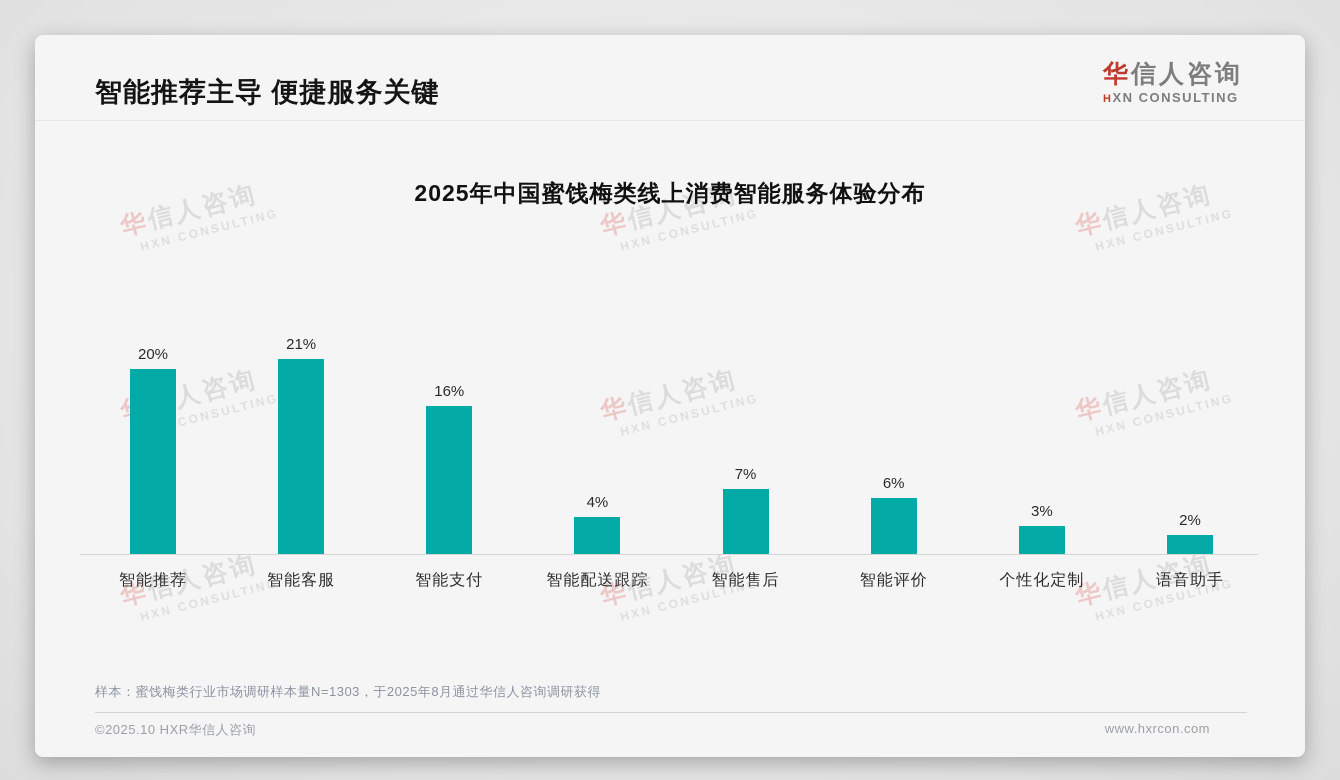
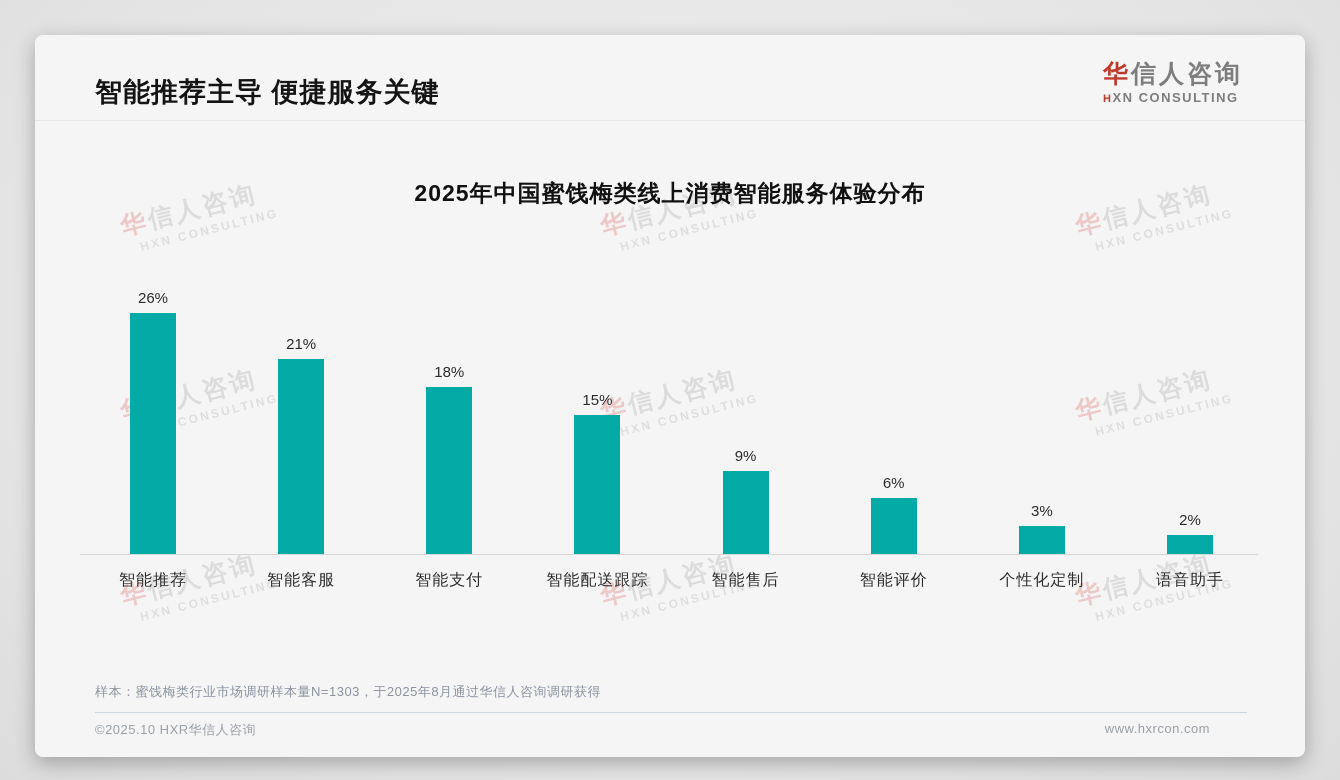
智能推荐: 20% -> 26%
智能支付: 16% -> 18%
智能配送跟踪: 4% -> 15%
智能售后: 7% -> 9%
